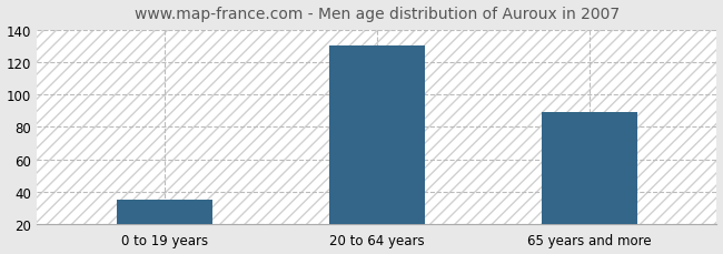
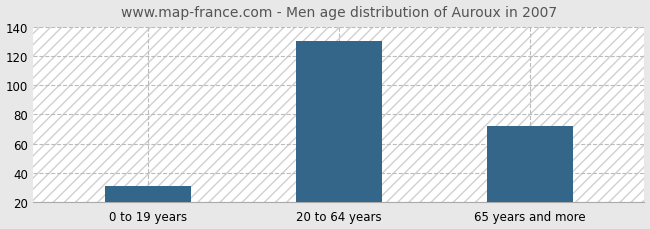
0 to 19 years: 35 -> 31
65 years and more: 89 -> 72
